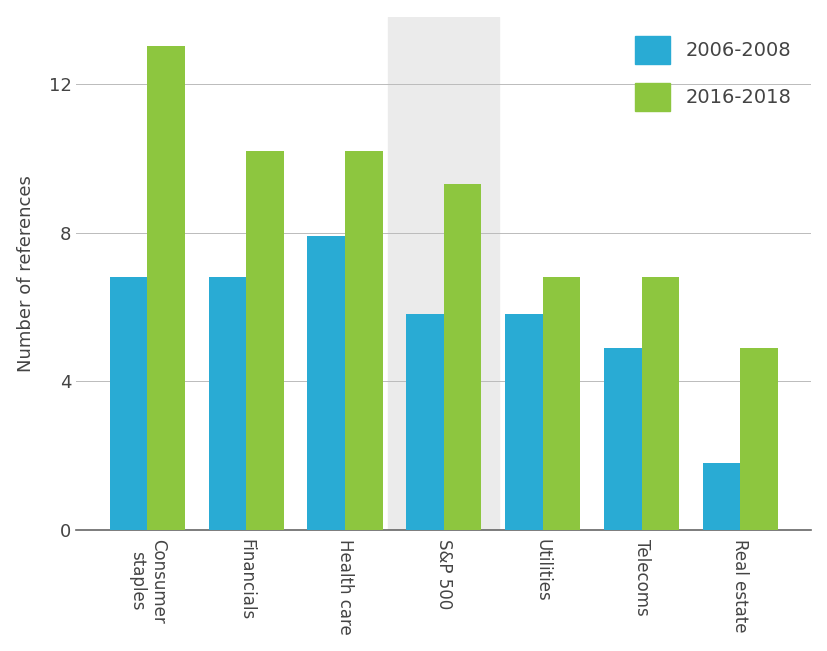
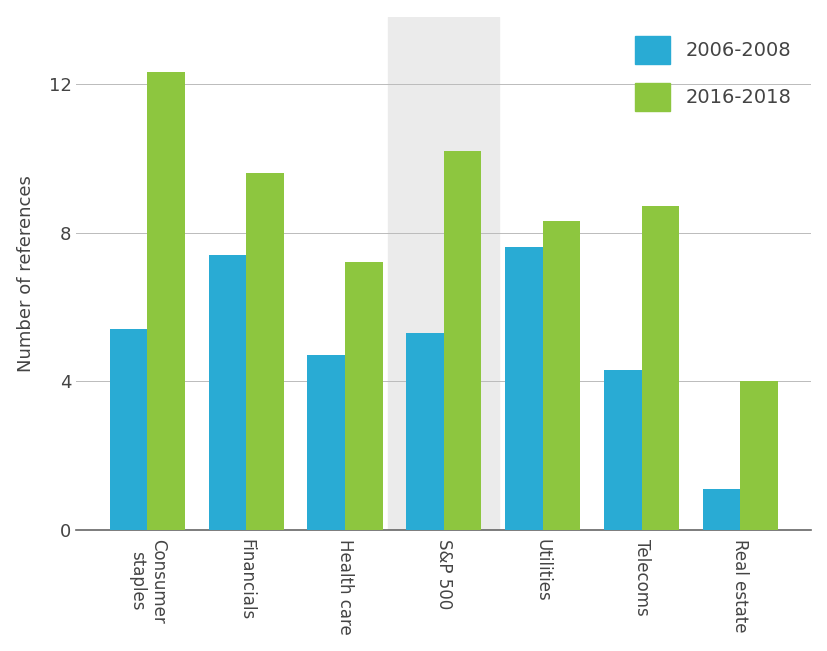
2006-2008/Consumer staples: 6.8 -> 5.4
2016-2018/Consumer staples: 13.0 -> 12.3
2006-2008/Financials: 6.8 -> 7.4
2016-2018/Financials: 10.2 -> 9.6
2006-2008/Health care: 7.9 -> 4.7
2016-2018/Health care: 10.2 -> 7.2
2006-2008/S&P 500: 5.8 -> 5.3
2016-2018/S&P 500: 9.3 -> 10.2
2006-2008/Utilities: 5.8 -> 7.6
2016-2018/Utilities: 6.8 -> 8.3
2006-2008/Telecoms: 4.9 -> 4.3
2016-2018/Telecoms: 6.8 -> 8.7
2006-2008/Real estate: 1.8 -> 1.1
2016-2018/Real estate: 4.9 -> 4.0
